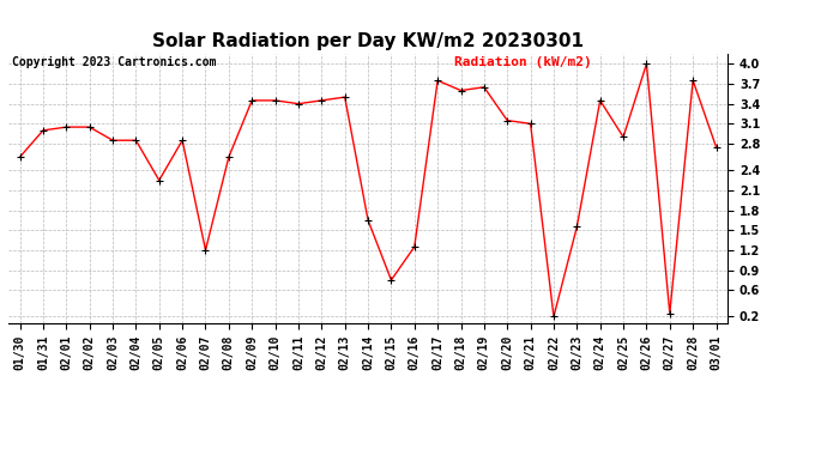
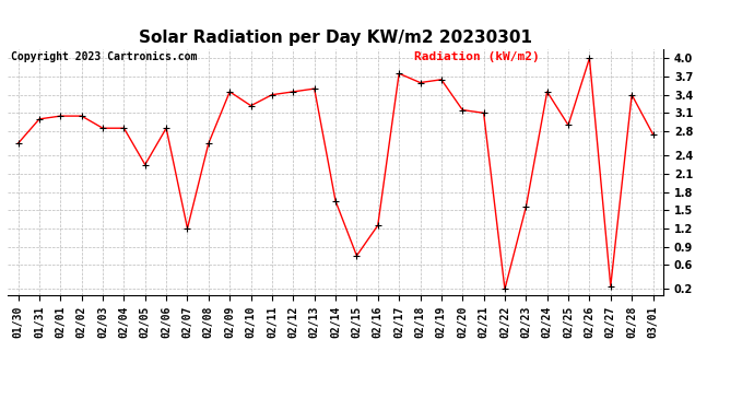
02/10: 3.45 -> 3.22
02/28: 3.75 -> 3.40
